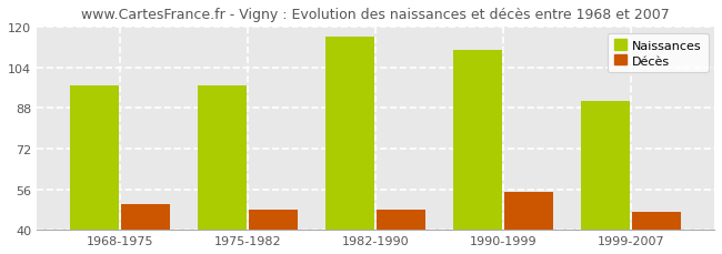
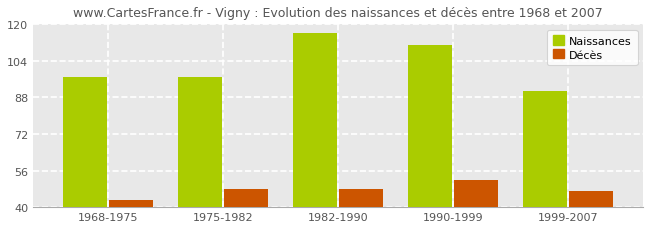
Décès/1968-1975: 50 -> 43
Décès/1990-1999: 55 -> 52
